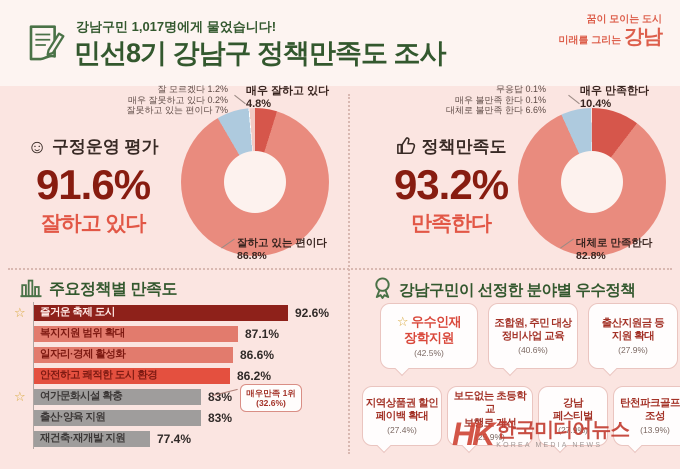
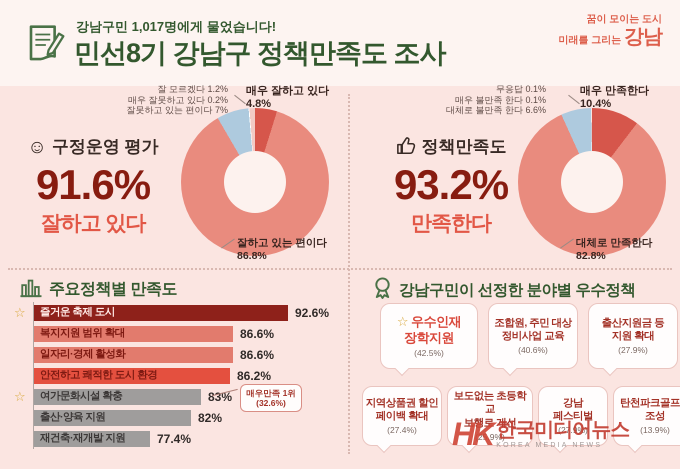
주요정책별 만족도/복지지원 범위 확대: 87.1% -> 86.6%
주요정책별 만족도/출산·양육 지원: 83% -> 82%
